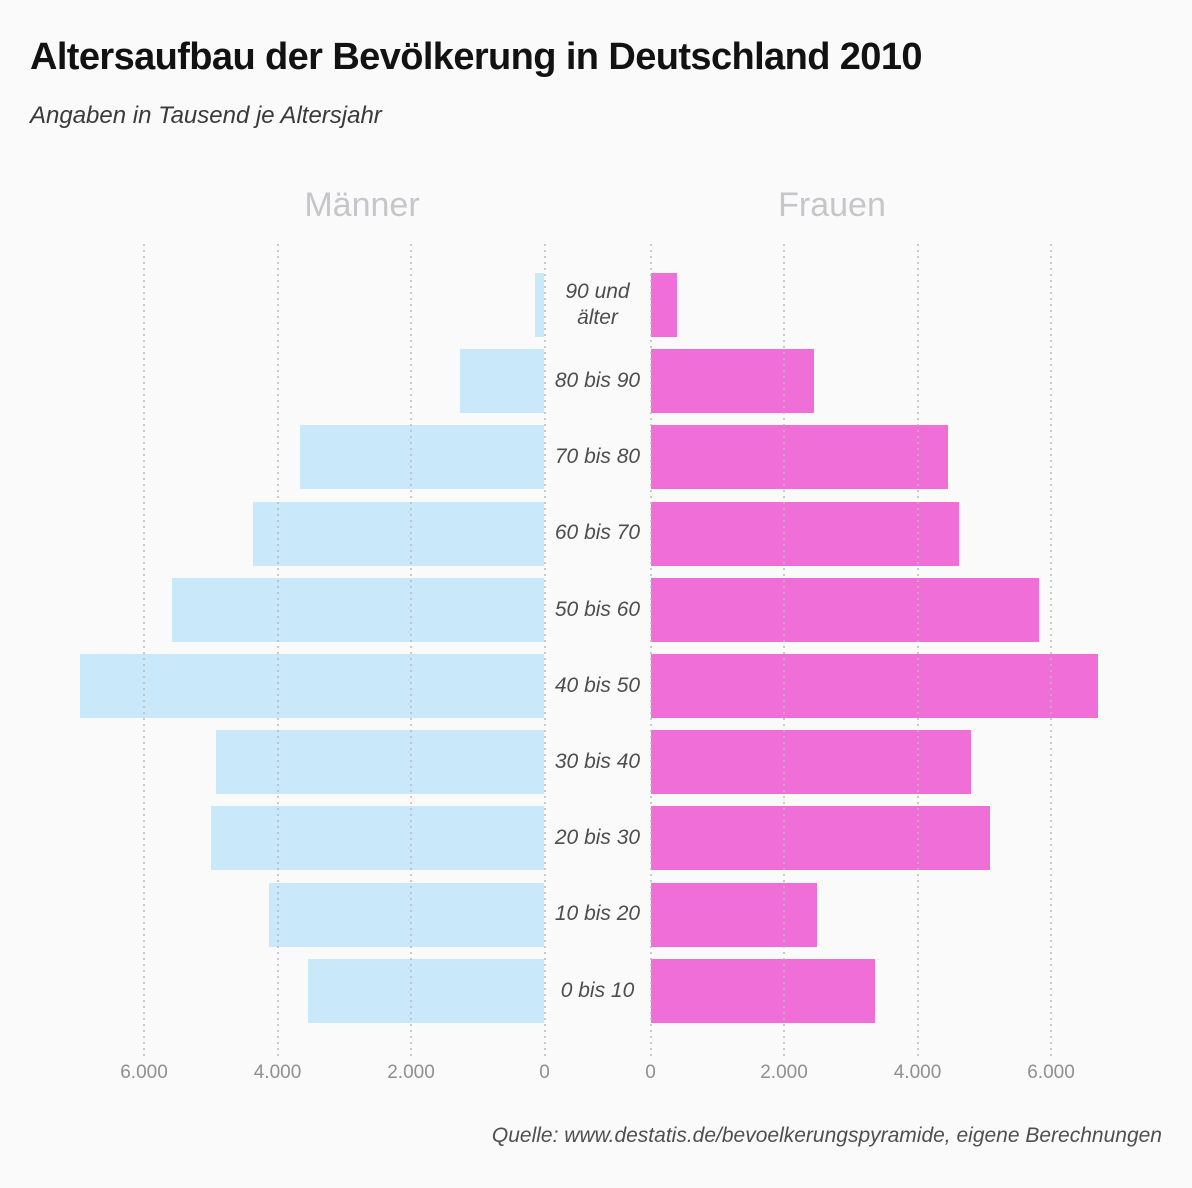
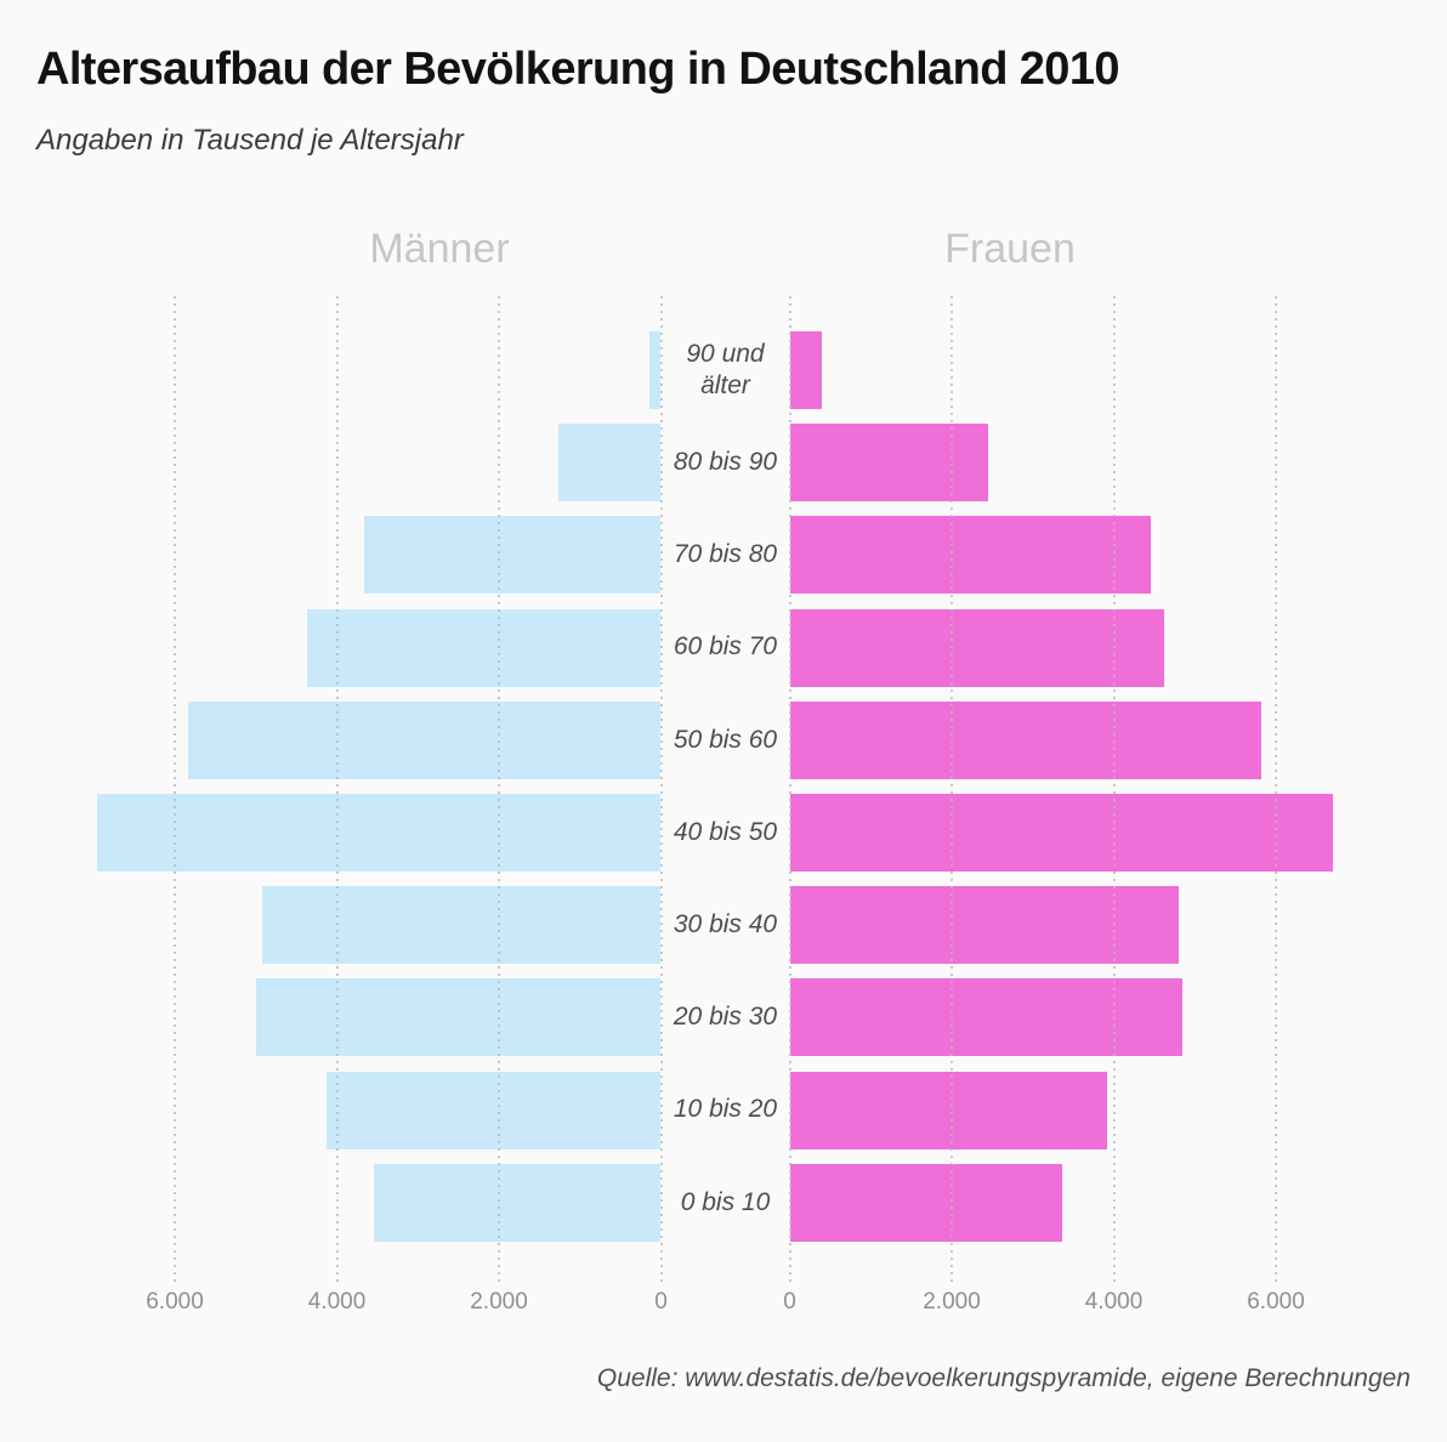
Männer/50 bis 60: 5600 -> 5800
Frauen/20 bis 30: 5100 -> 4800
Frauen/10 bis 20: 2500 -> 3900
